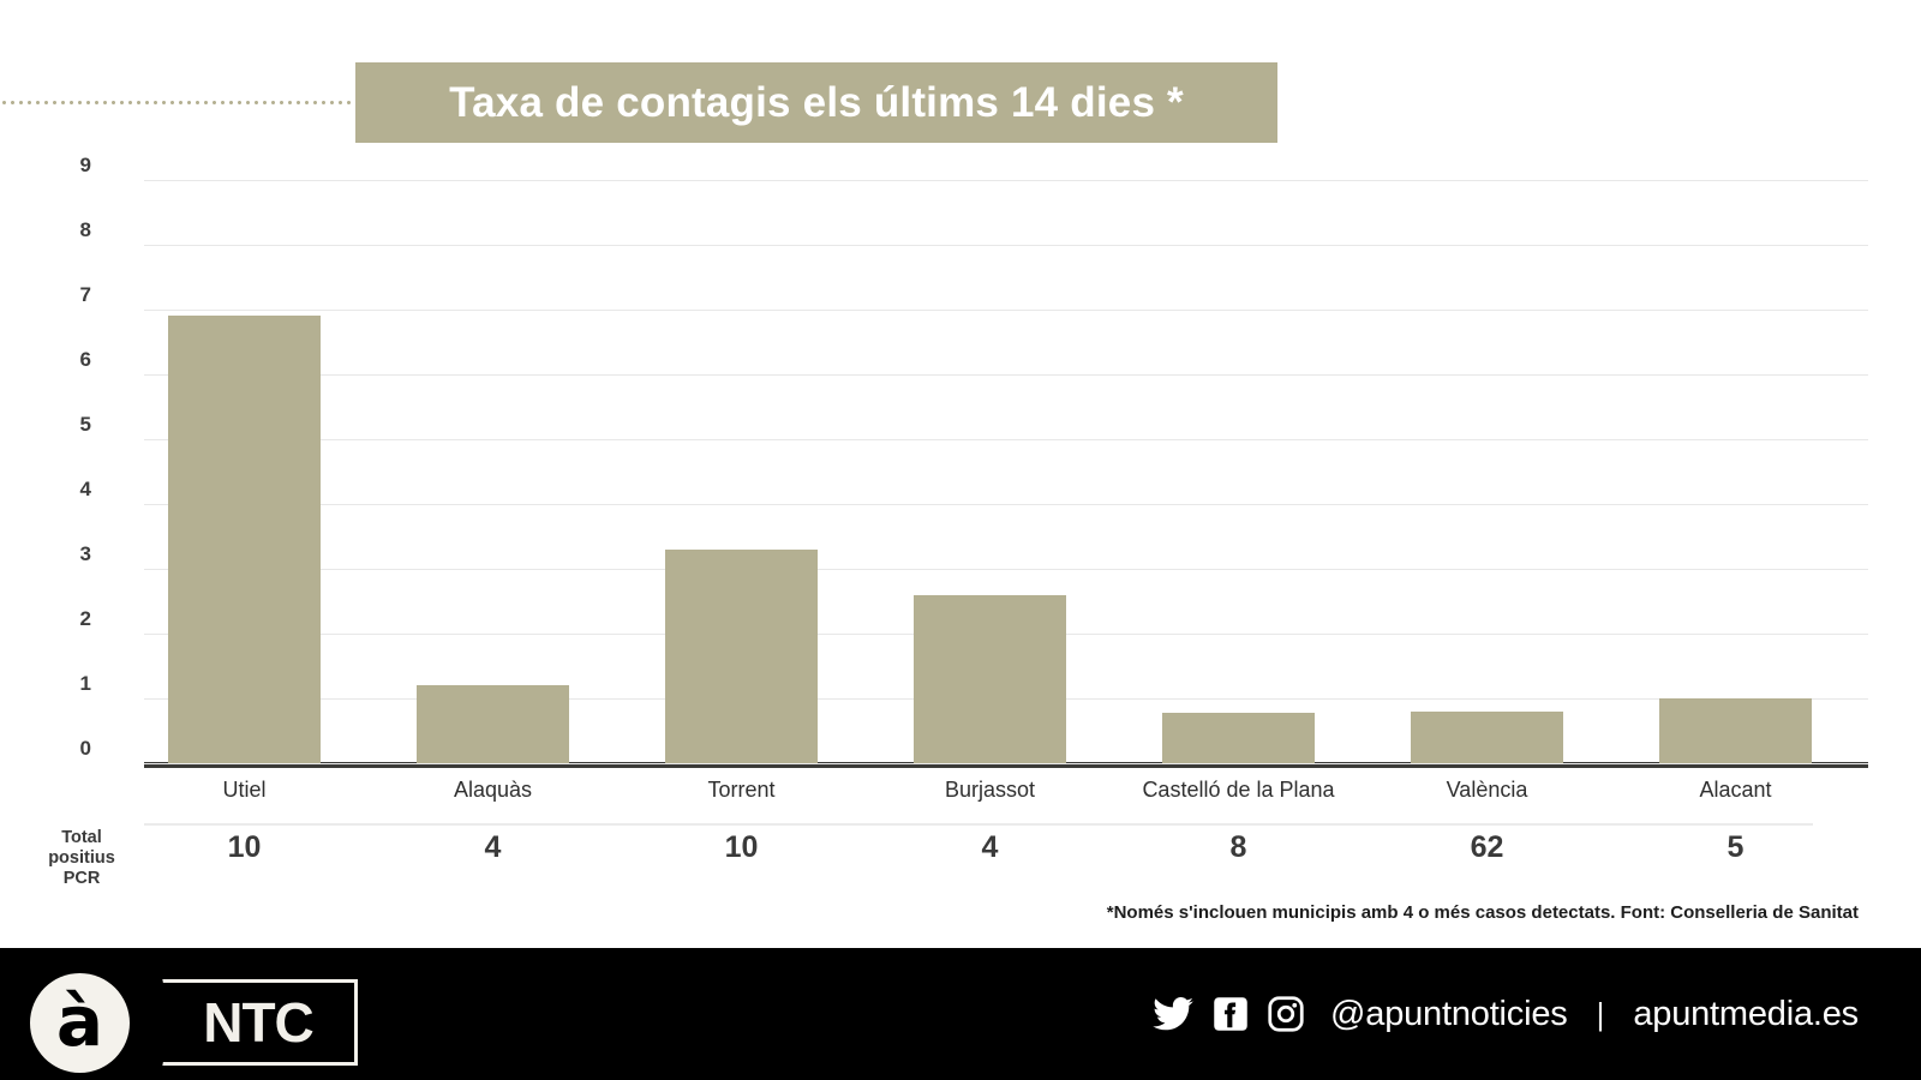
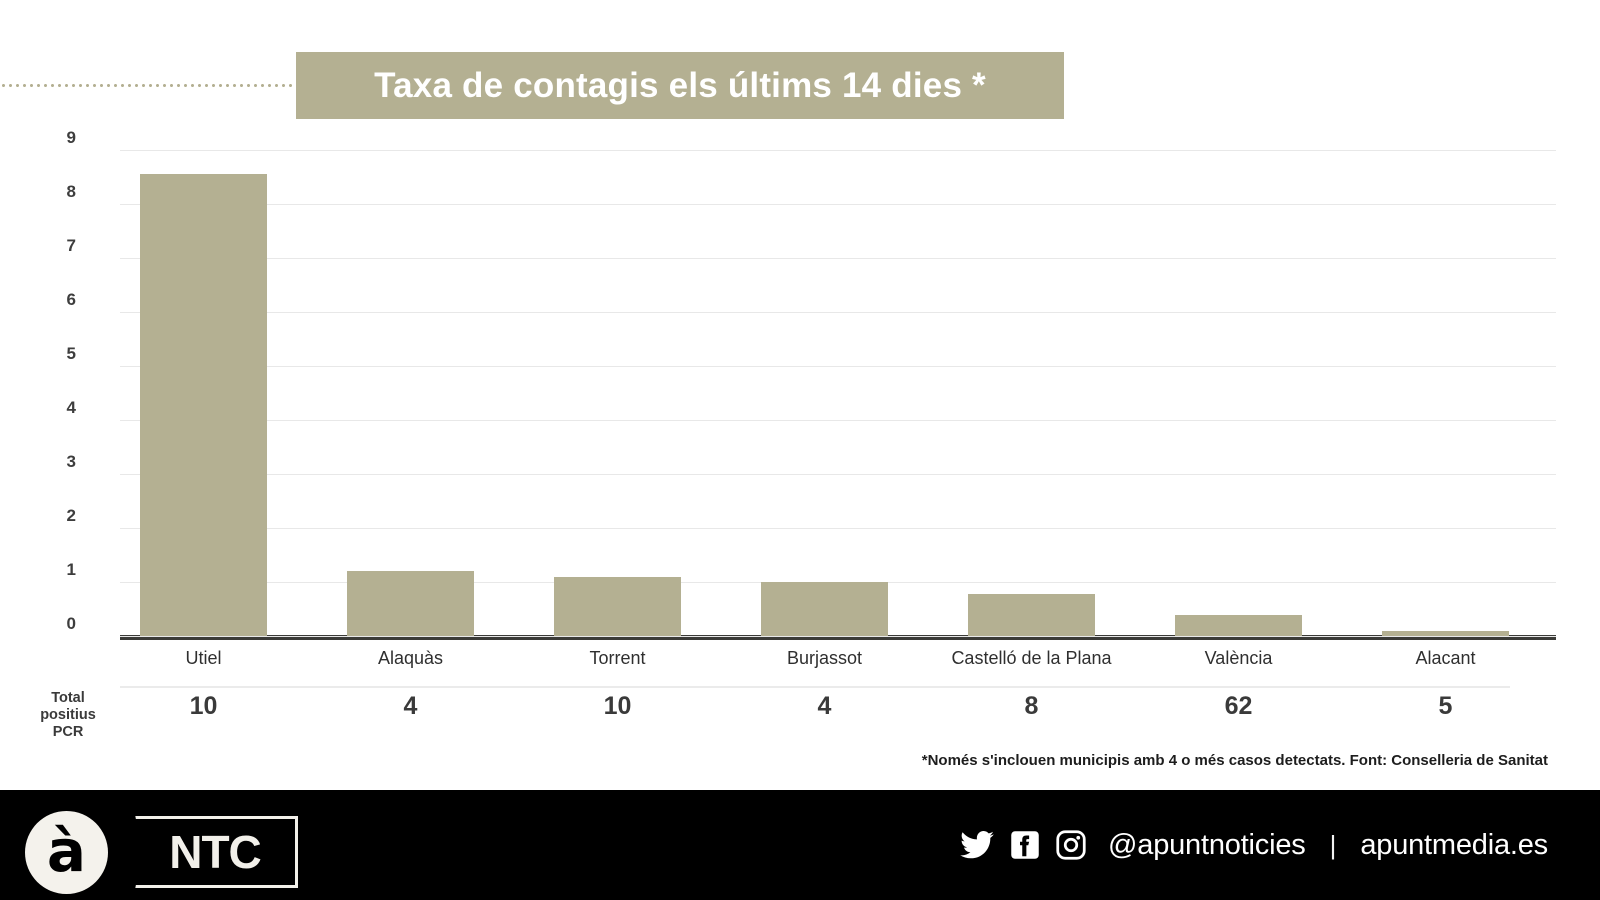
Utiel: 6.9 -> 8.6
Torrent: 3.3 -> 1.1
Burjassot: 2.6 -> 1.0
València: 0.8 -> 0.4
Alacant: 1.0 -> 0.1
